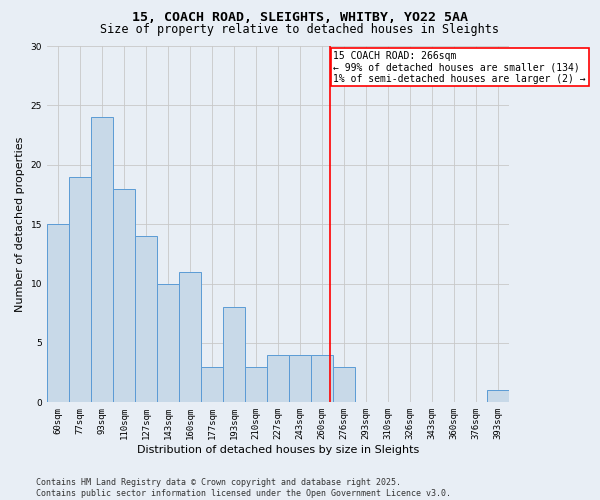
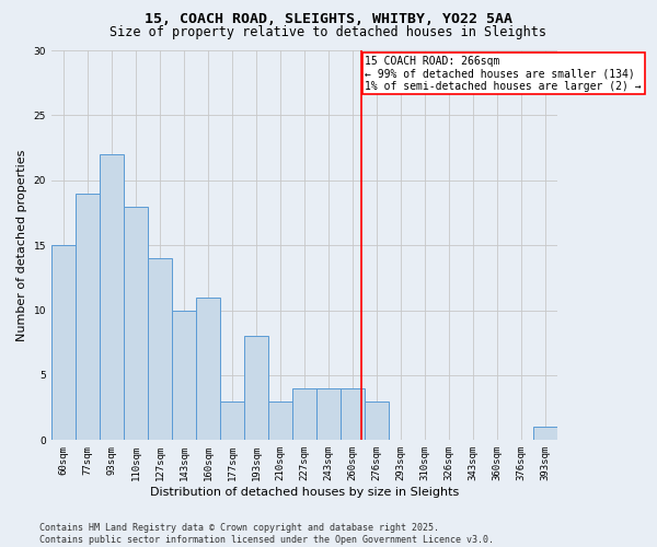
93sqm: 24 -> 22
